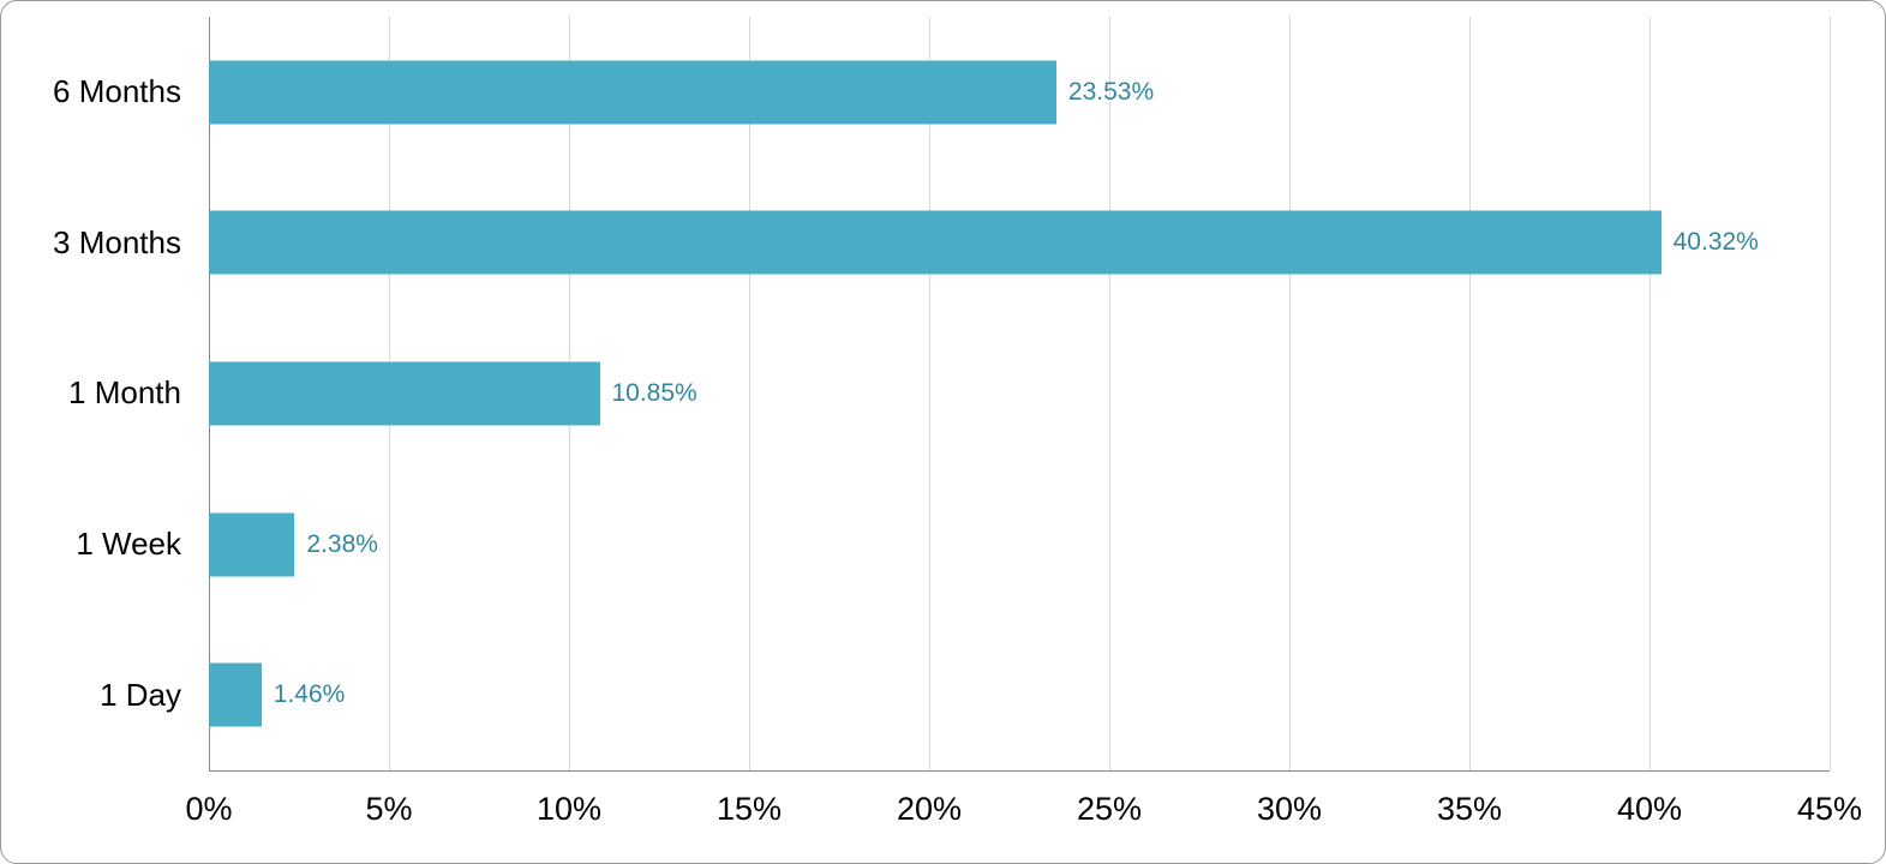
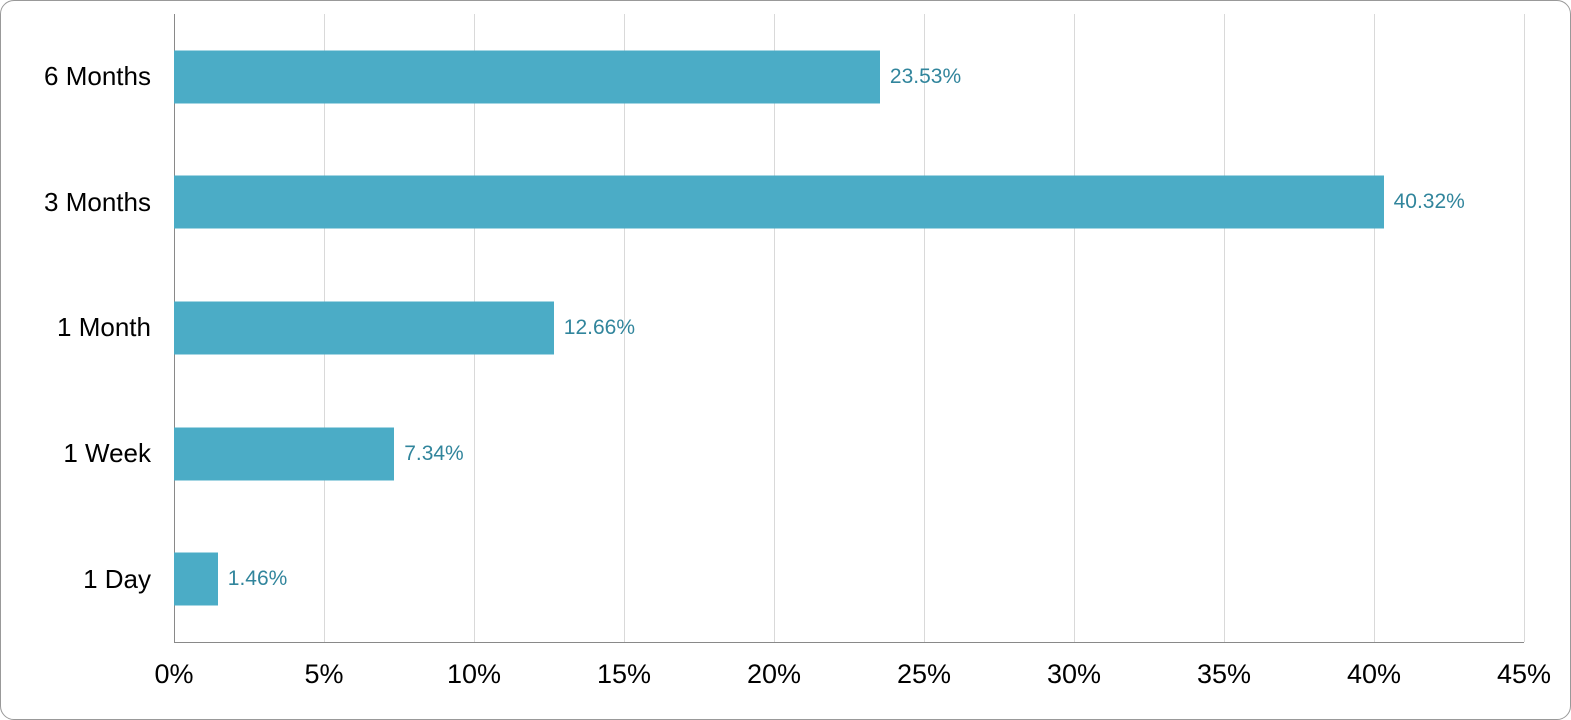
1 Month: 10.85% -> 12.66%
1 Week: 2.38% -> 7.34%
